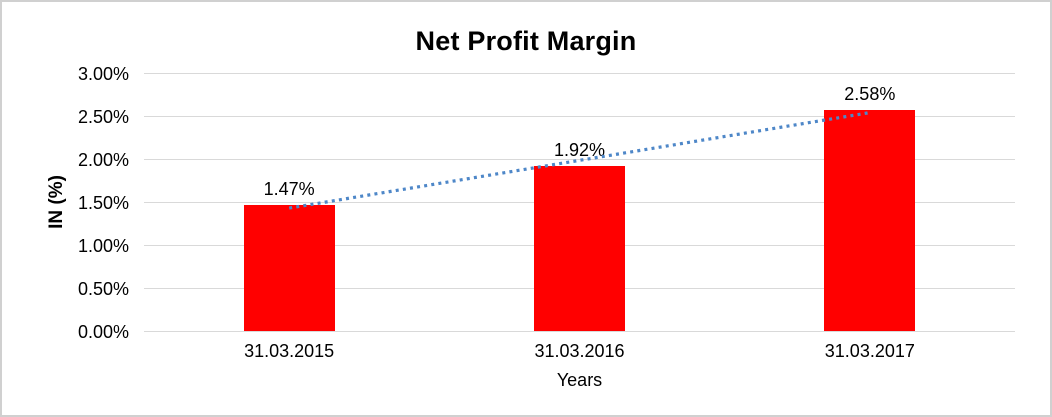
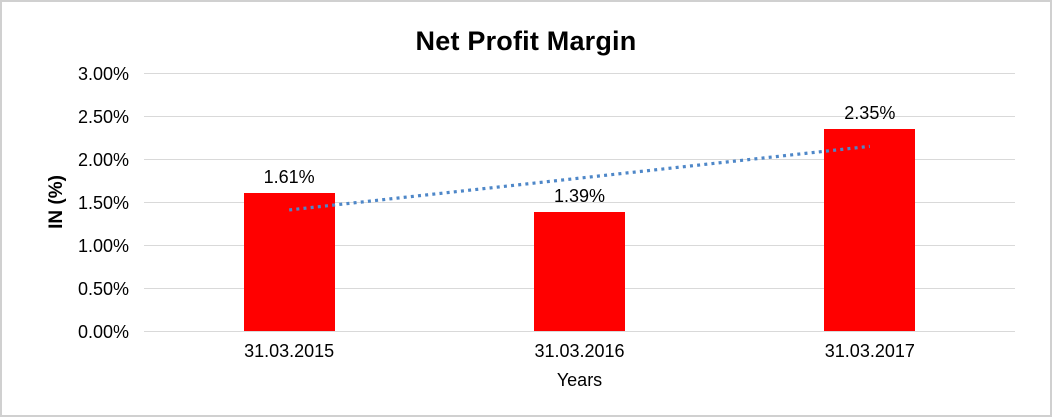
31.03.2015: 1.47% -> 1.61%
31.03.2016: 1.92% -> 1.39%
31.03.2017: 2.58% -> 2.35%
